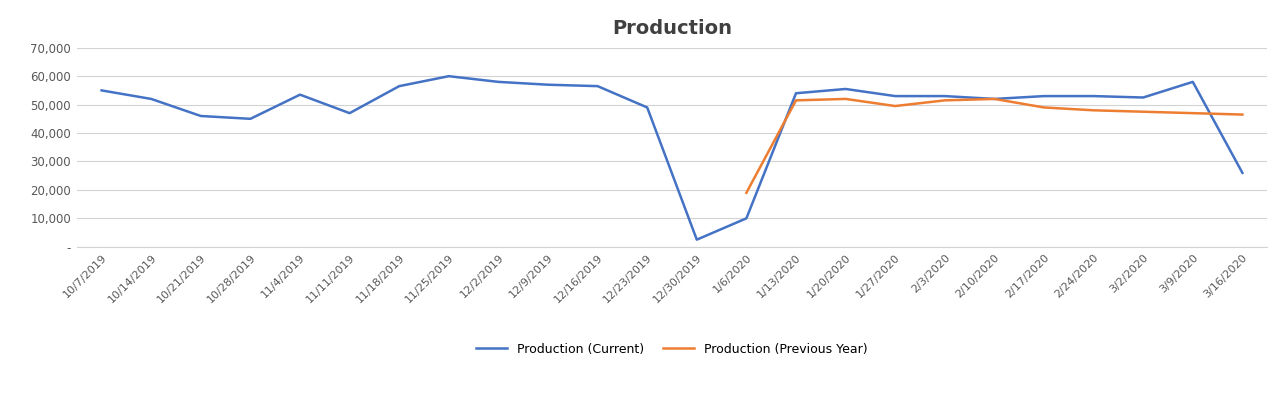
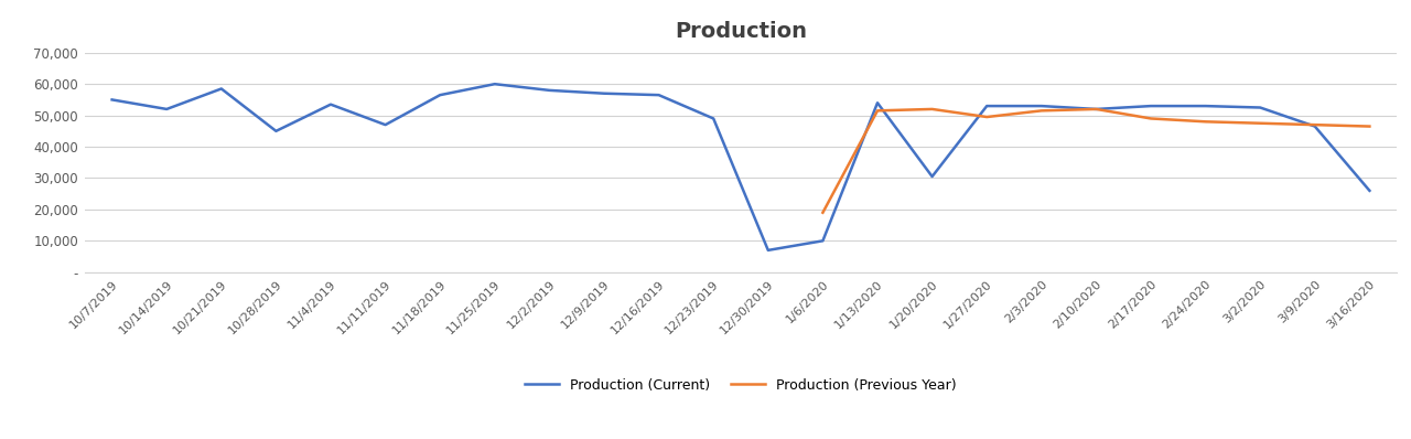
Production (Current)/10/21/2019: 46,000 -> 58,500
Production (Current)/12/30/2019: 2,500 -> 7,000
Production (Current)/1/20/2020: 55,500 -> 30,500
Production (Current)/3/9/2020: 58,000 -> 46,500
